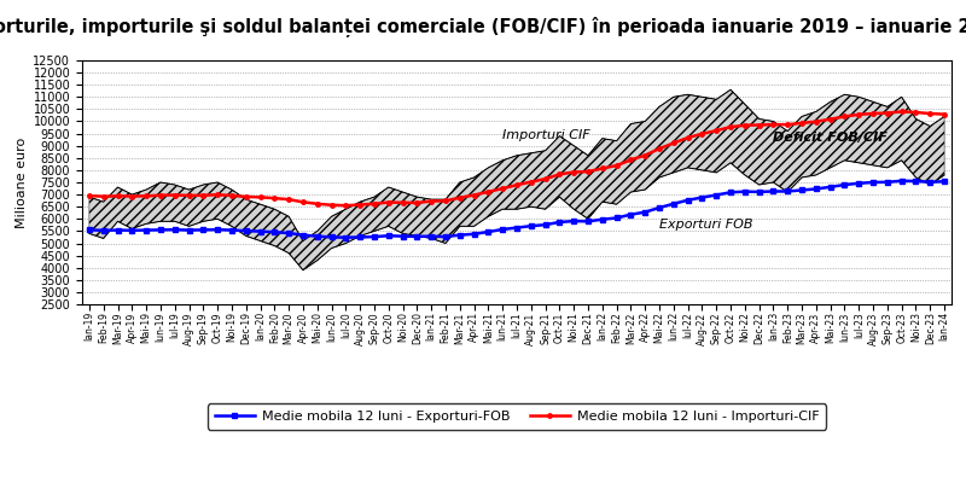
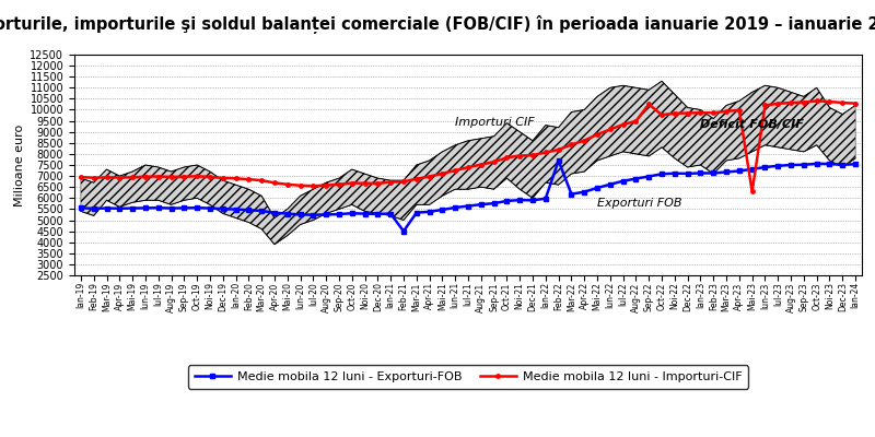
Medie mobila 12 luni - Exporturi-FOB/Feb-21: 5270 -> 4500
Medie mobila 12 luni - Exporturi-FOB/Feb-22: 6040 -> 7700
Medie mobila 12 luni - Importuri-CIF/Sep-22: 9620 -> 10250
Medie mobila 12 luni - Importuri-CIF/Mai-23: 10090 -> 6300
